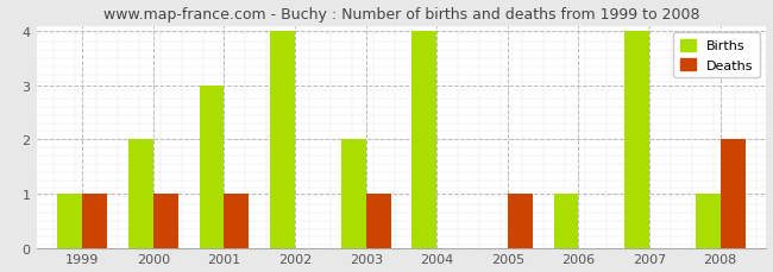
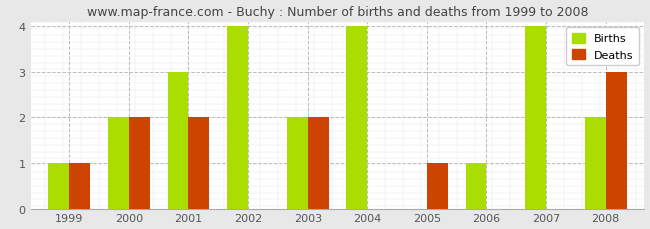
Deaths/2000: 1 -> 2
Deaths/2001: 1 -> 2
Deaths/2003: 1 -> 2
Births/2008: 1 -> 2
Deaths/2008: 2 -> 3
